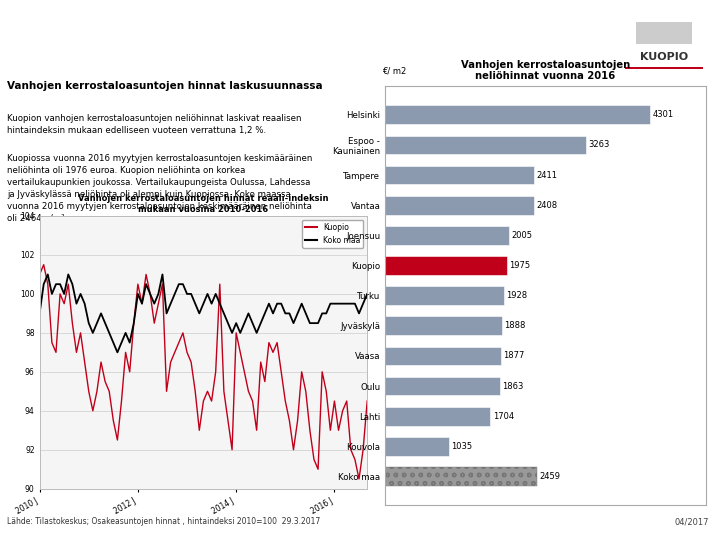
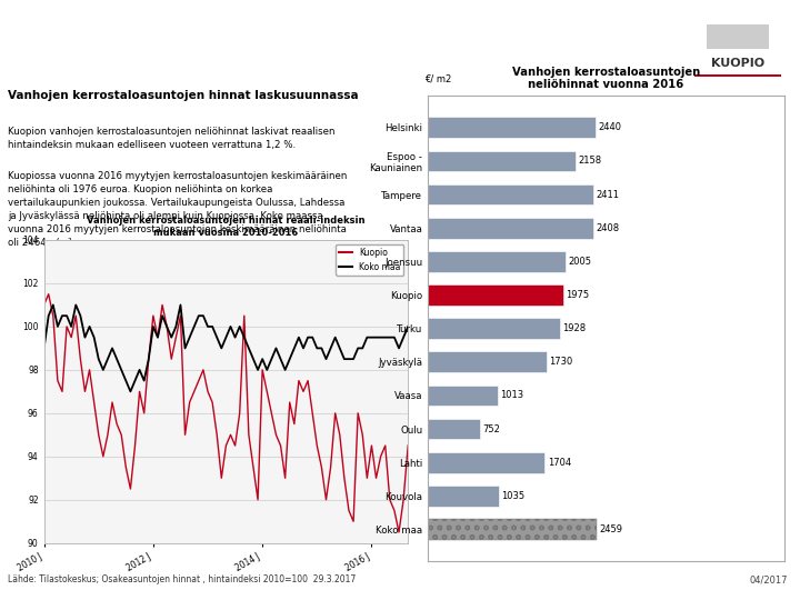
Vanhojen kerrostaloasuntojen neliöhinnat vuonna 2016/Helsinki: 4301 -> 2440
Vanhojen kerrostaloasuntojen neliöhinnat vuonna 2016/Espoo - Kauniainen: 3263 -> 2158
Vanhojen kerrostaloasuntojen neliöhinnat vuonna 2016/Jyväskylä: 1888 -> 1730
Vanhojen kerrostaloasuntojen neliöhinnat vuonna 2016/Vaasa: 1877 -> 1013
Vanhojen kerrostaloasuntojen neliöhinnat vuonna 2016/Oulu: 1863 -> 752
